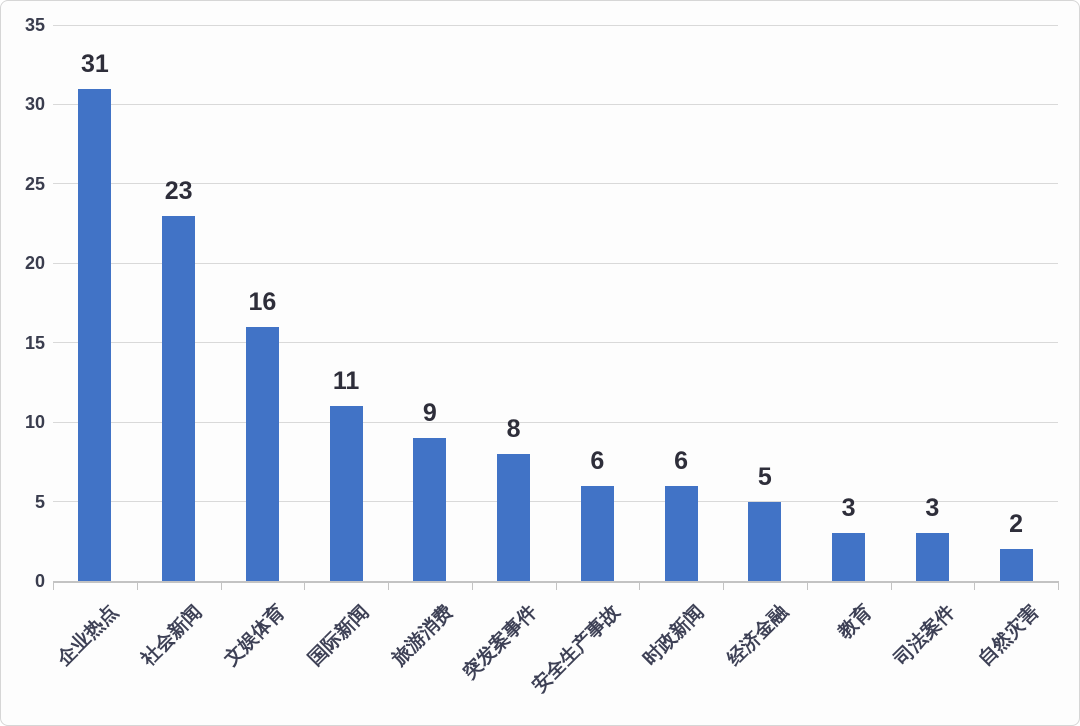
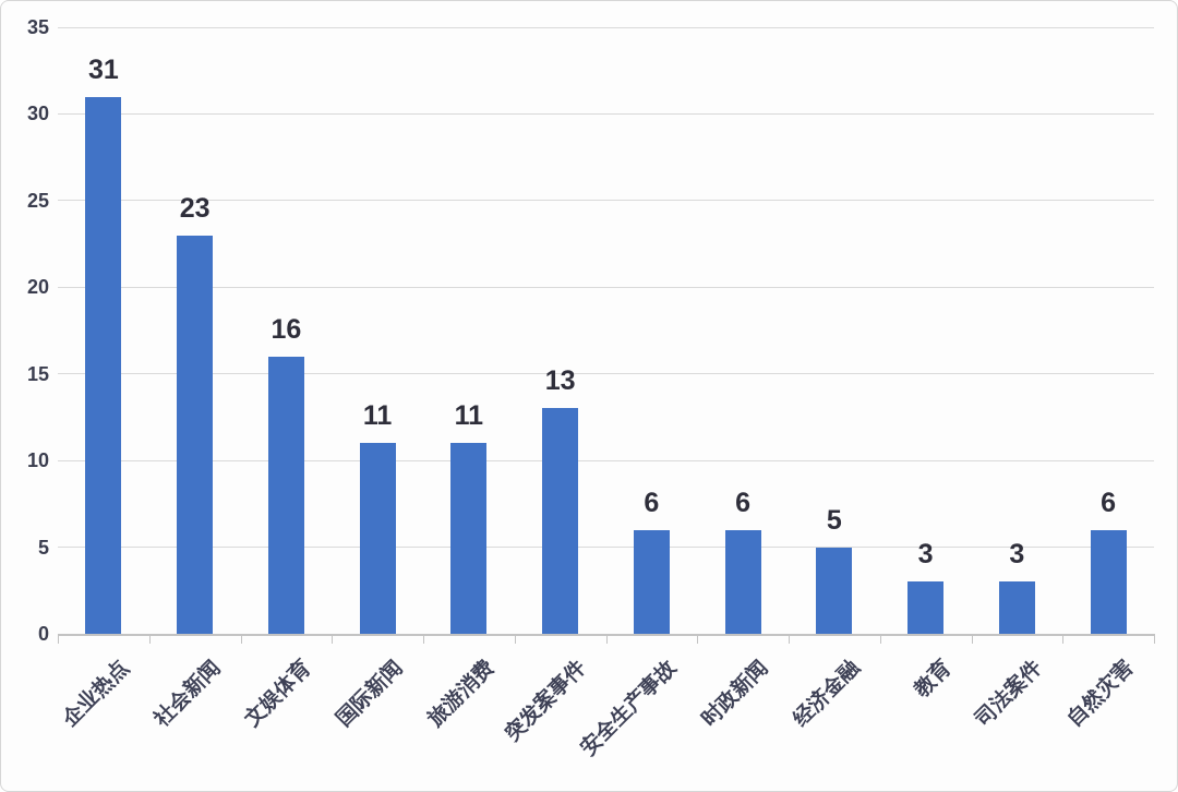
旅游消费: 9 -> 11
突发案事件: 8 -> 13
自然灾害: 2 -> 6
